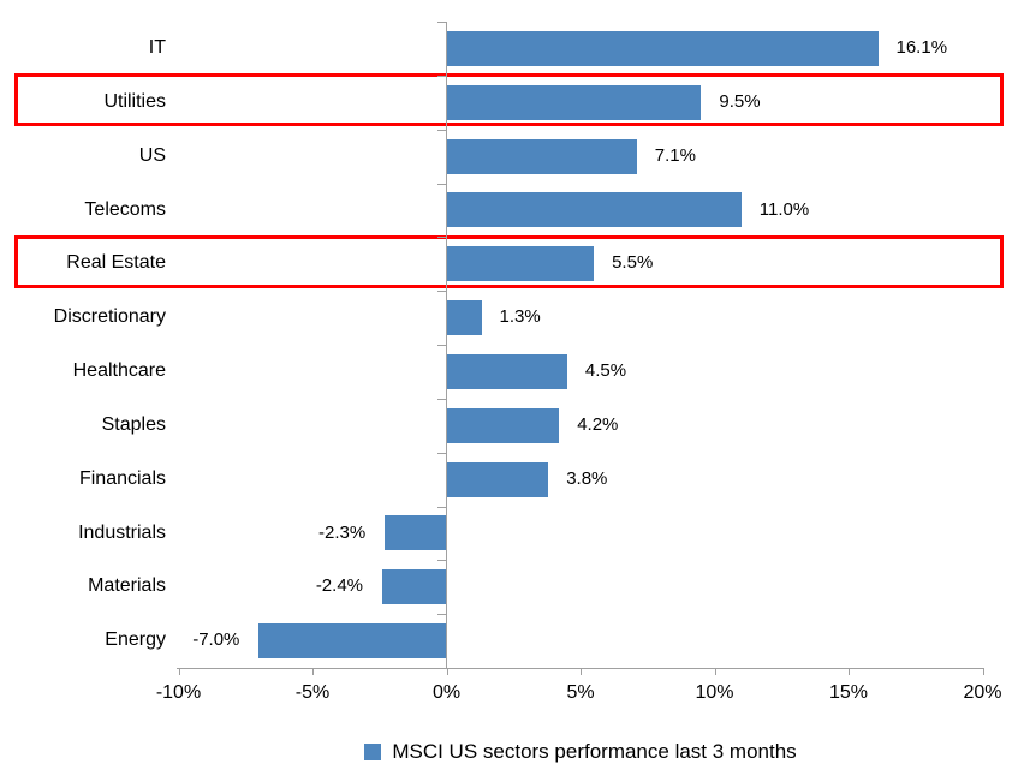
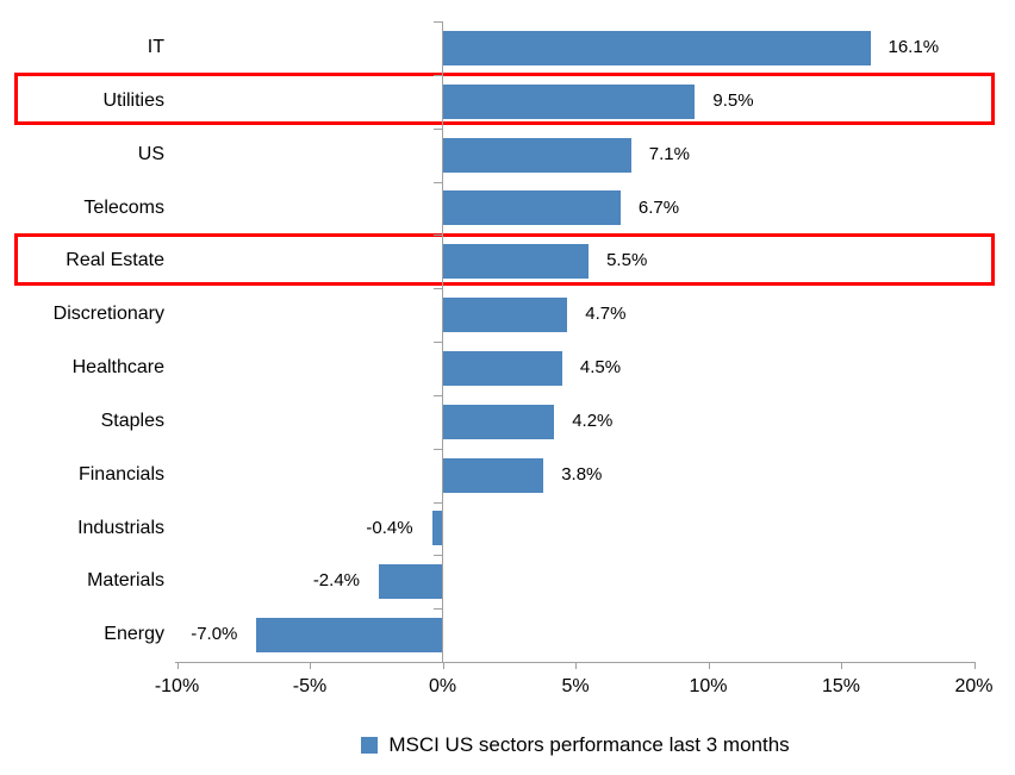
Telecoms: 11.0% -> 6.7%
Discretionary: 1.3% -> 4.7%
Industrials: -2.3% -> -0.4%
